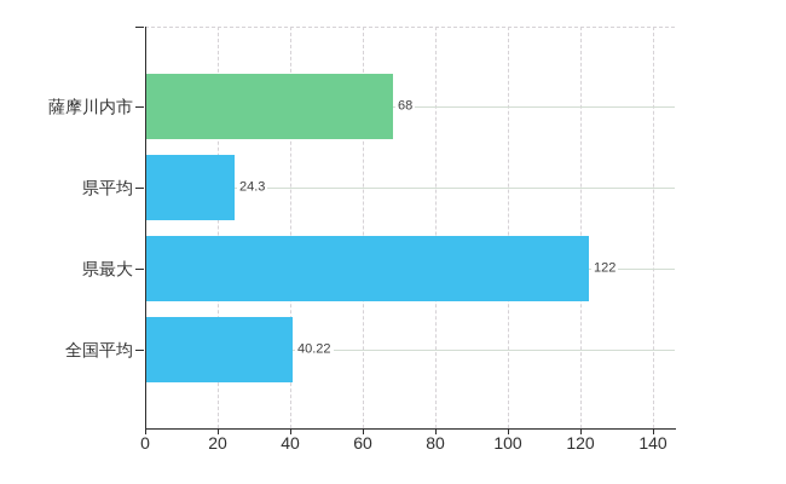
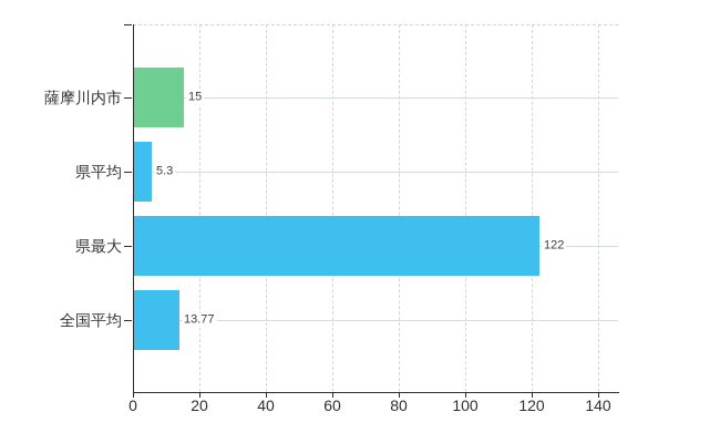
薩摩川内市: 68 -> 15
県平均: 24.3 -> 5.3
全国平均: 40.22 -> 13.77
